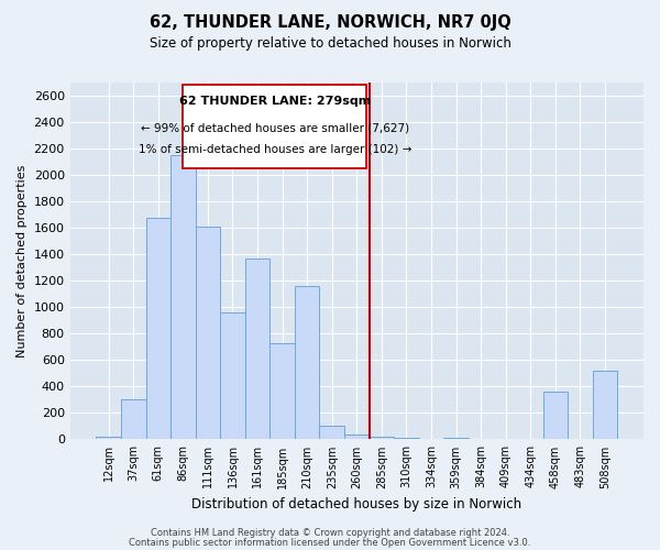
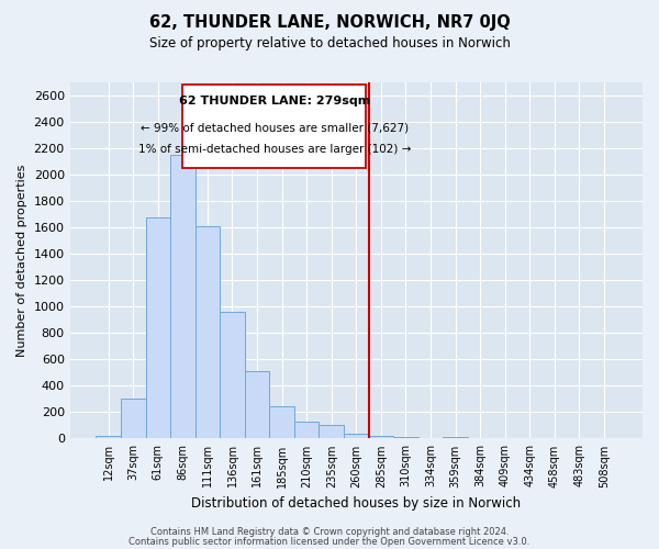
161sqm: 1370 -> 510
185sqm: 730 -> 240
210sqm: 1160 -> 130
458sqm: 360 -> 0
508sqm: 520 -> 0
